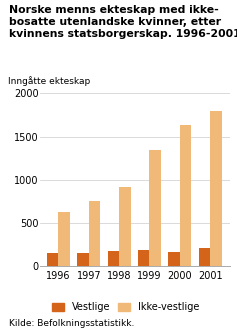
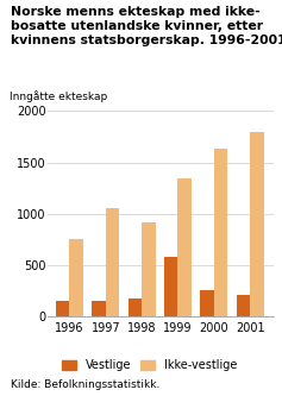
Ikke-vestlige/1996: 630 -> 760
Ikke-vestlige/1997: 760 -> 1060
Vestlige/1999: 180 -> 580
Vestlige/2000: 160 -> 260
